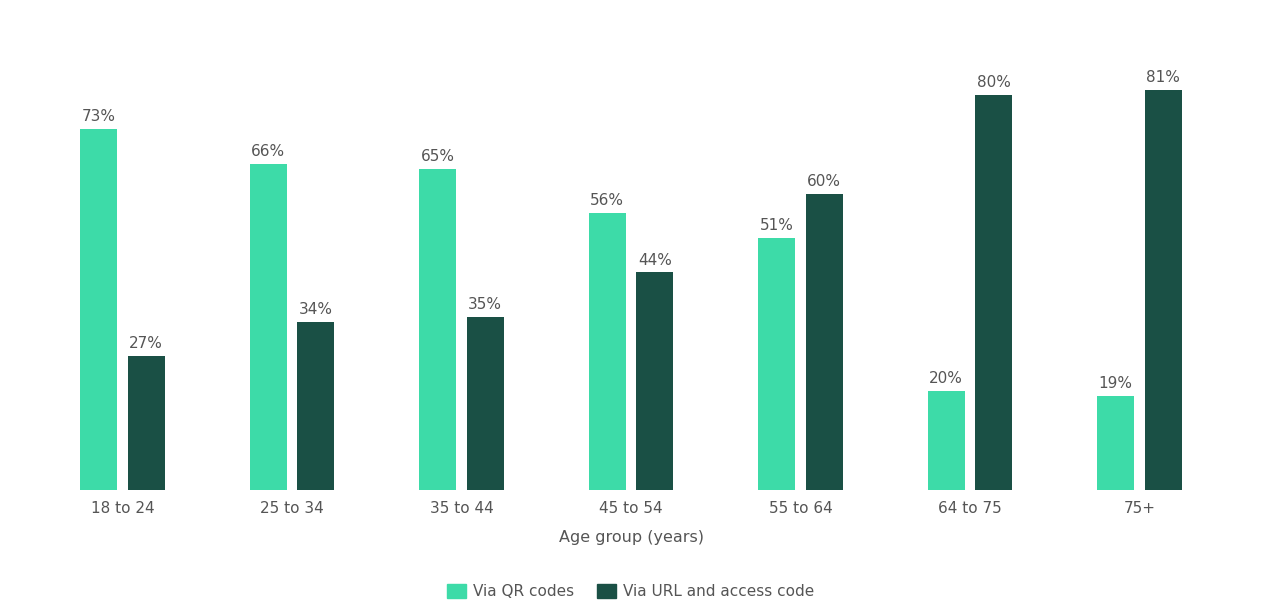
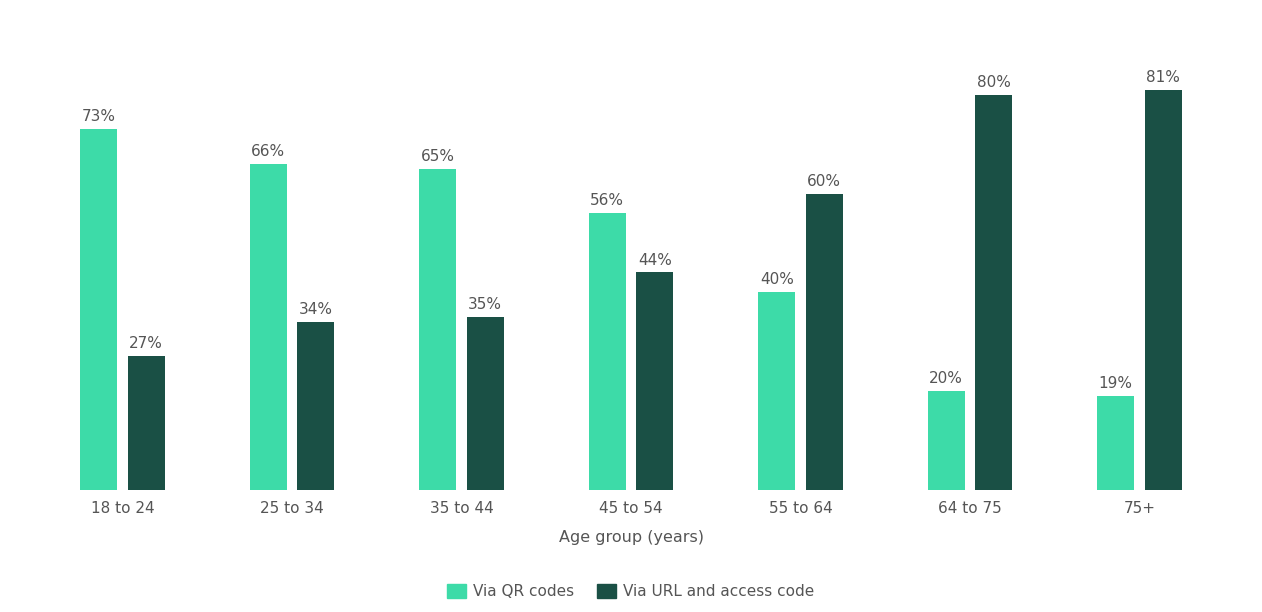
Via QR codes/55 to 64: 51% -> 40%
